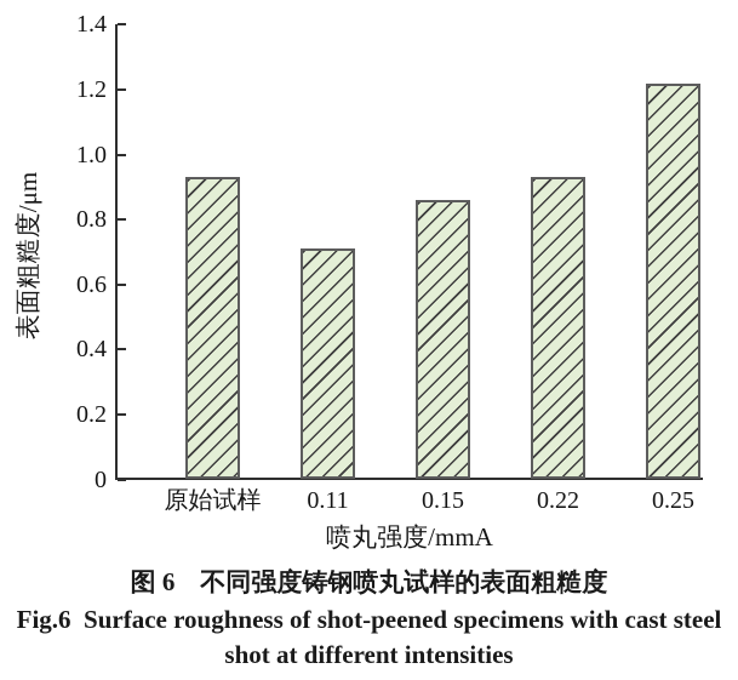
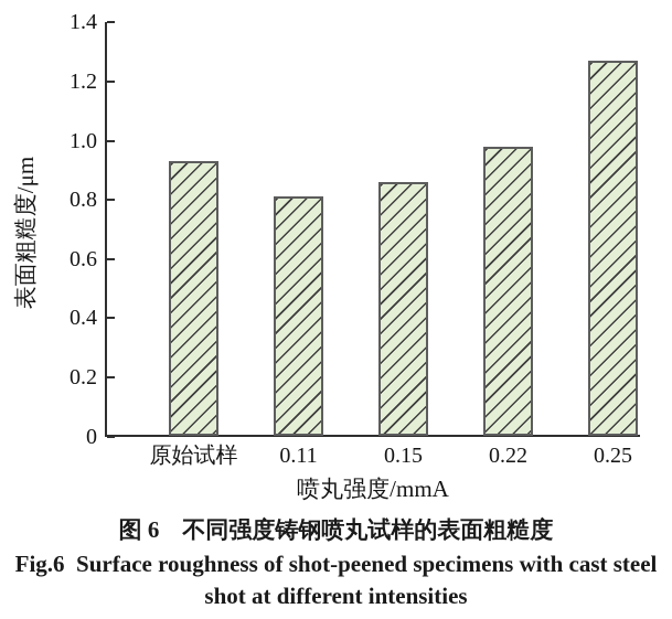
0.11: 0.71 -> 0.81
0.22: 0.93 -> 0.98
0.25: 1.22 -> 1.27
